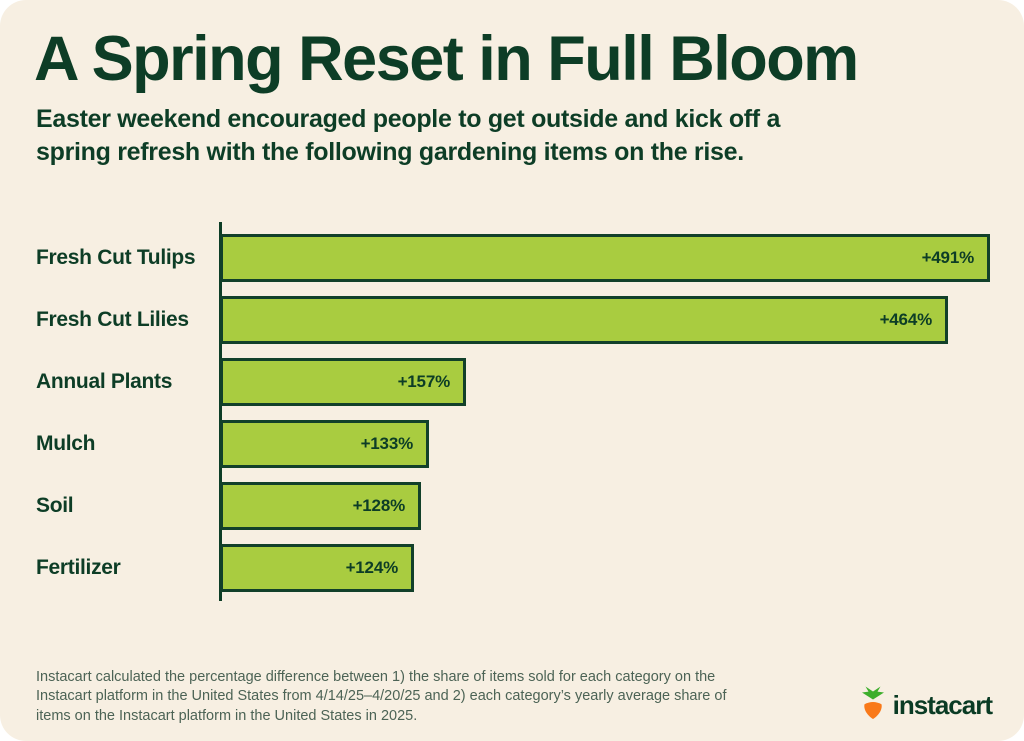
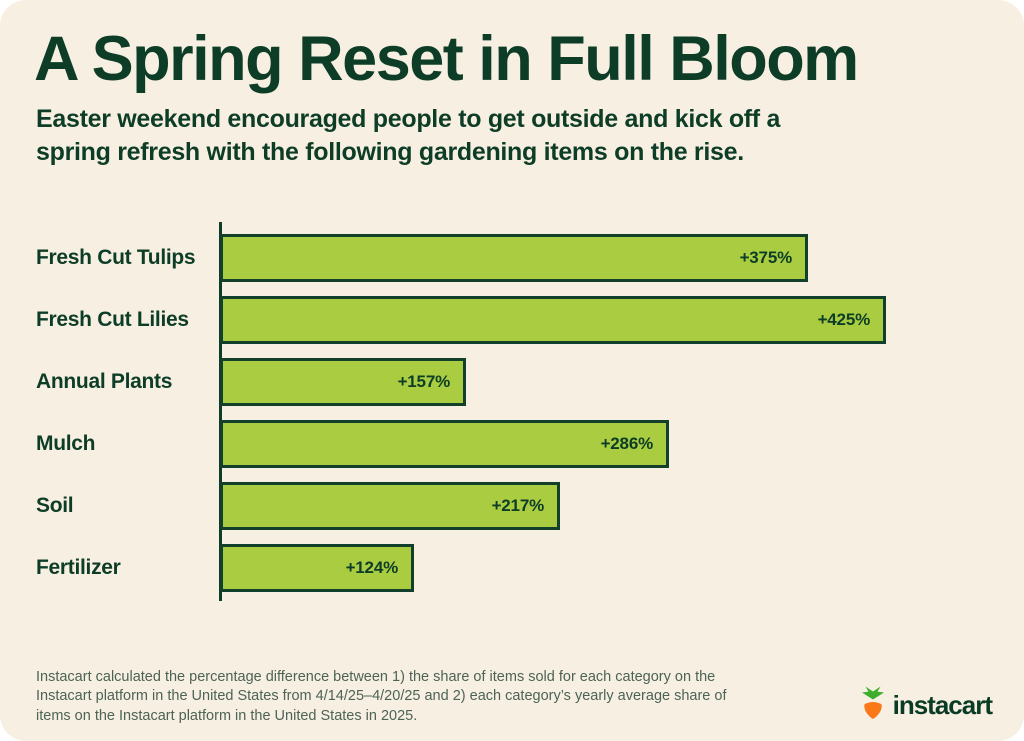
Fresh Cut Tulips: +491% -> +375%
Fresh Cut Lilies: +464% -> +425%
Mulch: +133% -> +286%
Soil: +128% -> +217%
